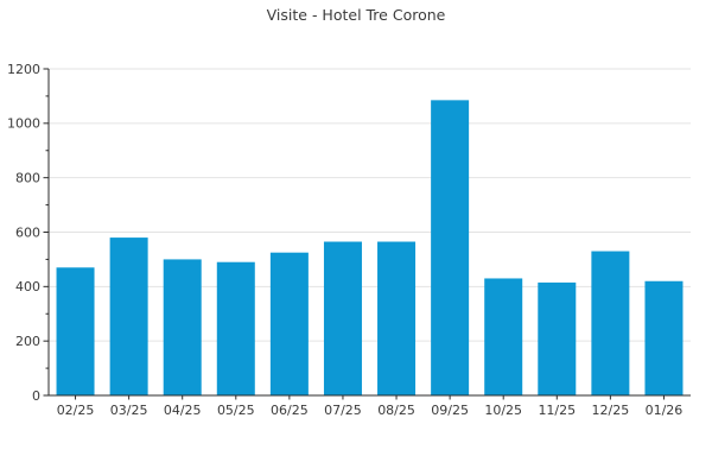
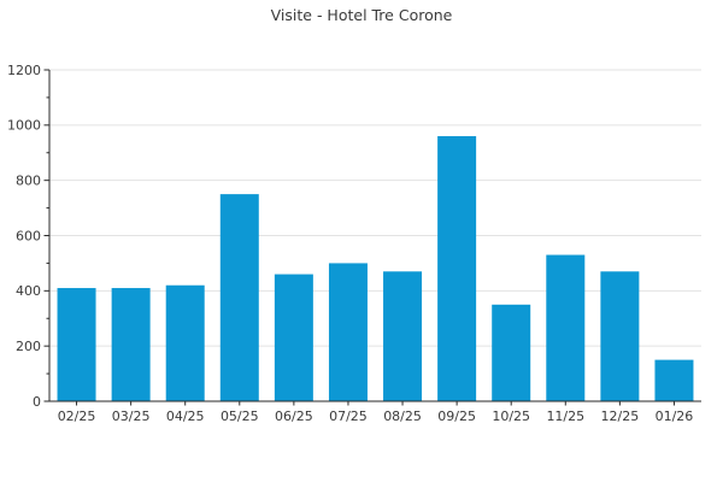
02/25: 470 -> 410
03/25: 580 -> 410
04/25: 500 -> 420
05/25: 490 -> 750
06/25: 520 -> 460
07/25: 560 -> 500
08/25: 560 -> 470
09/25: 1080 -> 960
10/25: 430 -> 350
11/25: 420 -> 530
12/25: 530 -> 470
01/26: 420 -> 150
